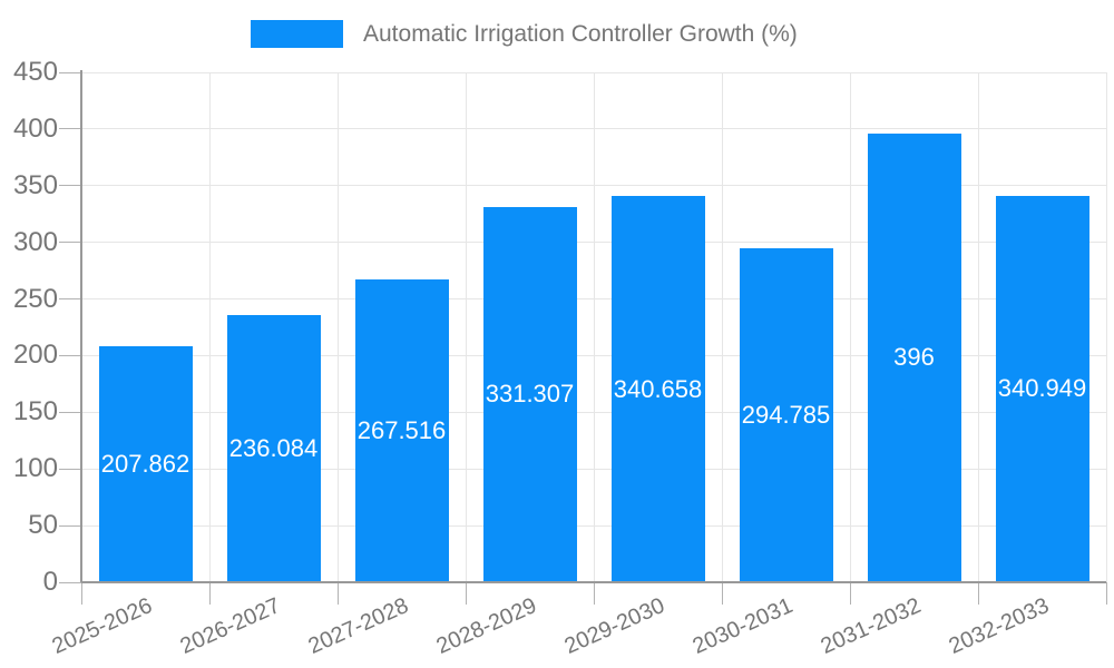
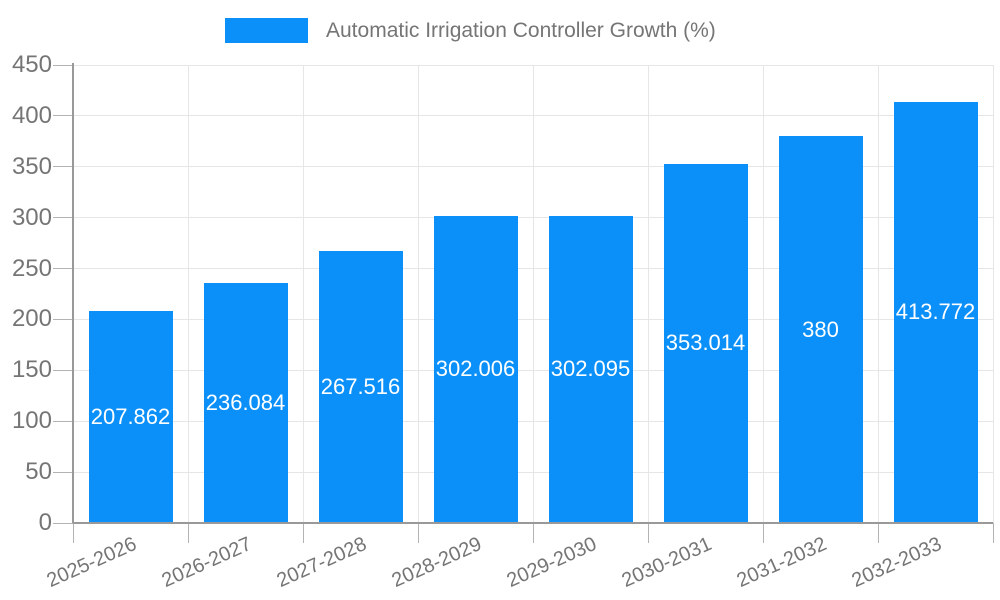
2028-2029: 331.307 -> 302.006
2029-2030: 340.658 -> 302.095
2030-2031: 294.785 -> 353.014
2031-2032: 396 -> 380
2032-2033: 340.949 -> 413.772
